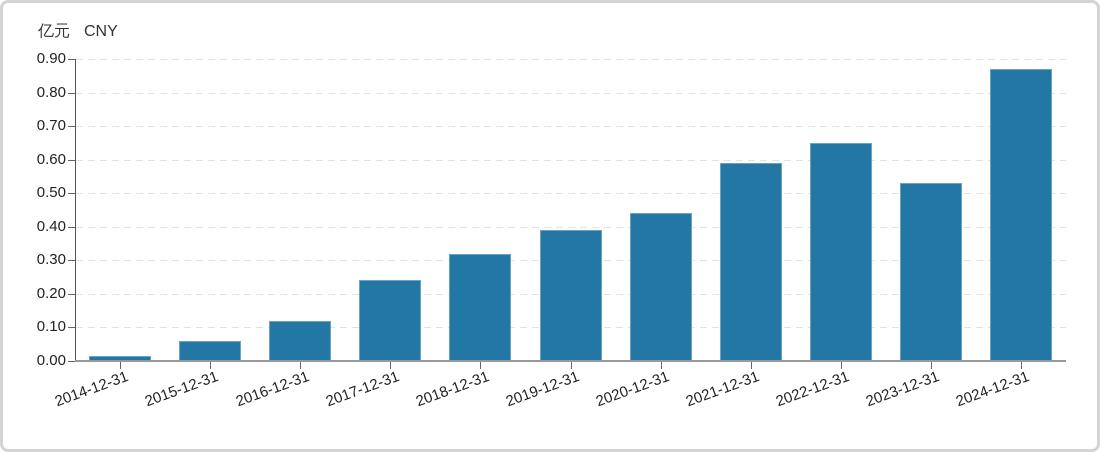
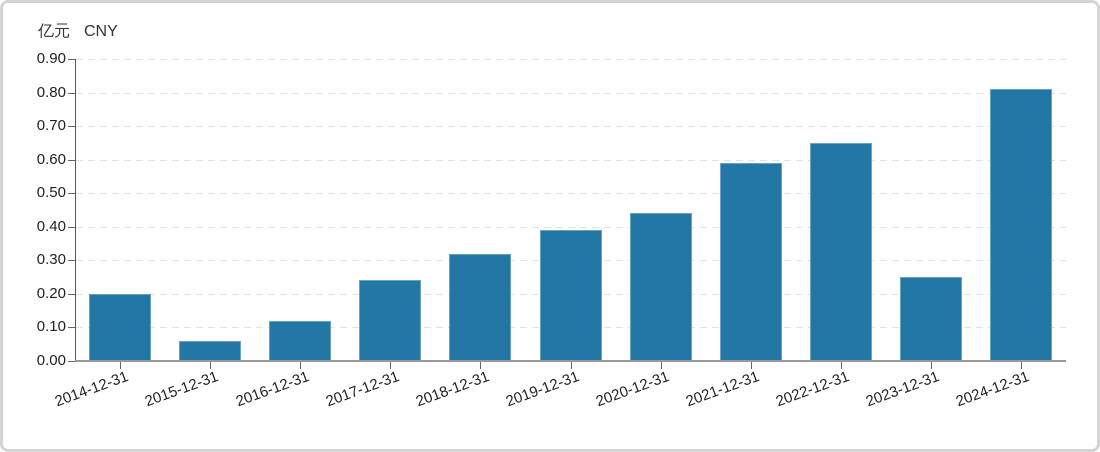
2014-12-31: 0.01 -> 0.20
2023-12-31: 0.53 -> 0.25
2024-12-31: 0.87 -> 0.81
